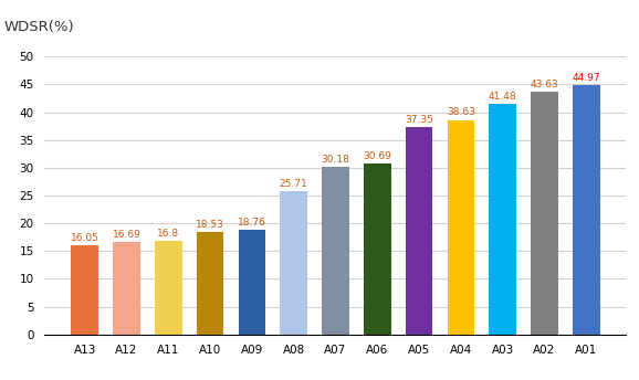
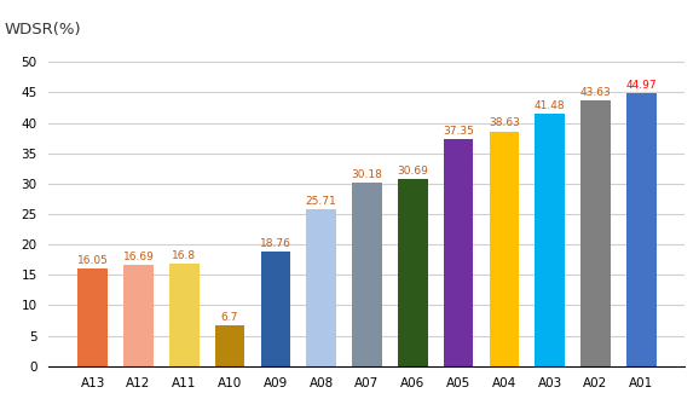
A10: 18.53 -> 6.7
